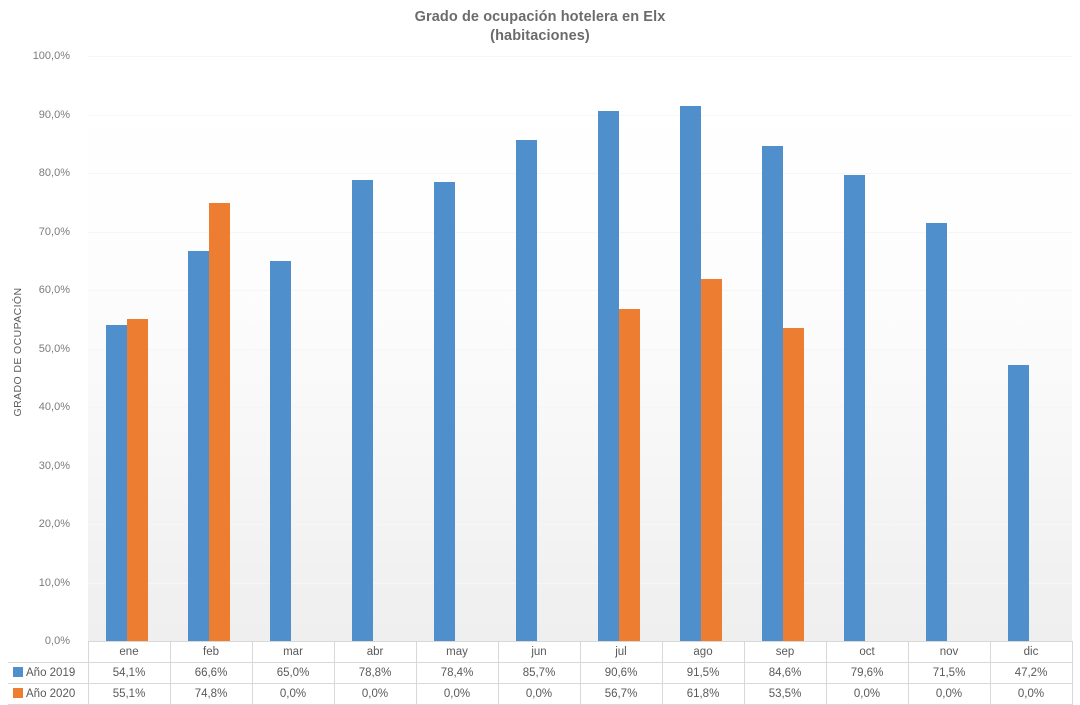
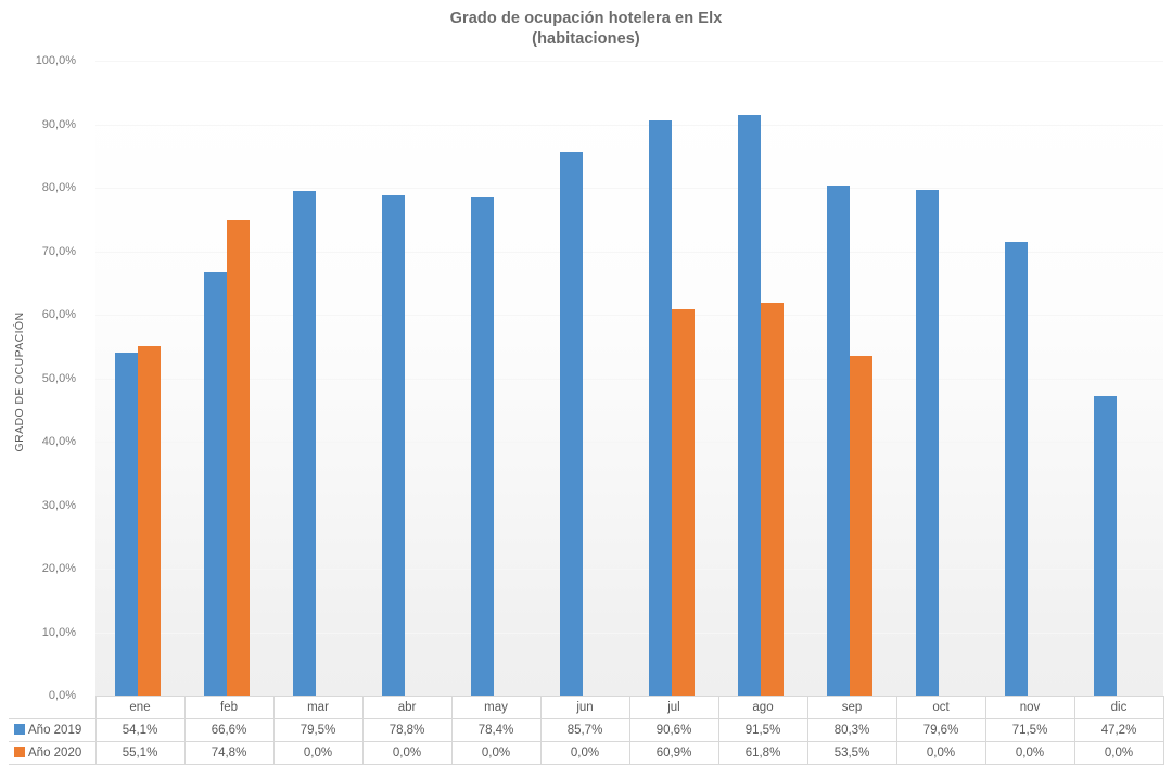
Año 2019/mar: 65,0% -> 79,5%
Año 2020/jul: 56,7% -> 60,9%
Año 2019/sep: 84,6% -> 80,3%
